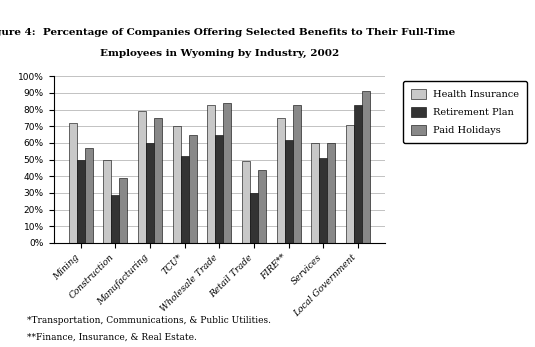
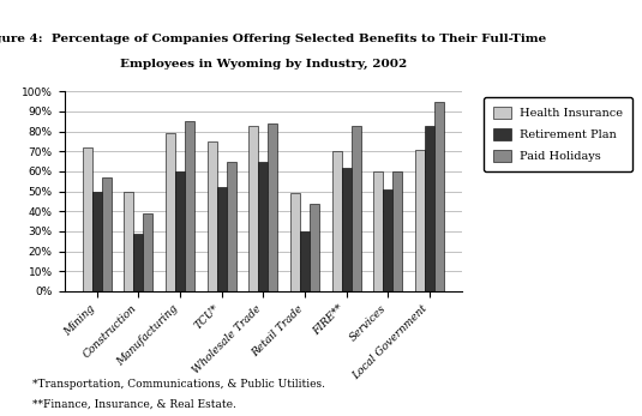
Paid Holidays/Manufacturing: 75% -> 85%
Health Insurance/TCU*: 70% -> 75%
Health Insurance/FIRE**: 75% -> 70%
Paid Holidays/Local Government: 91% -> 95%
